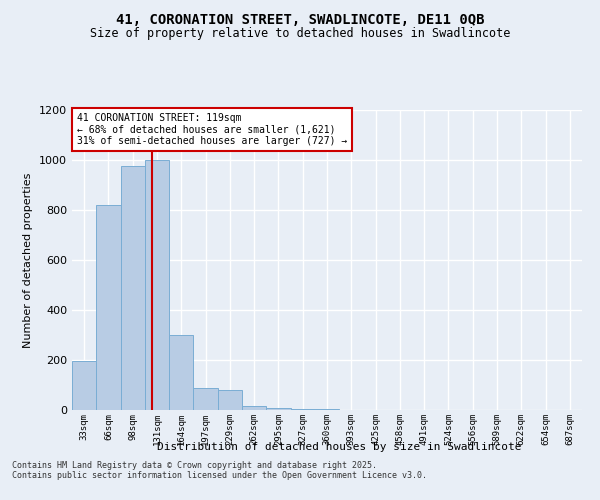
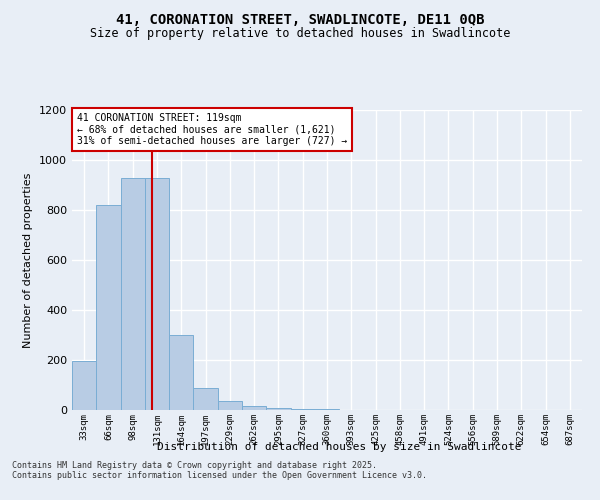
98sqm: 975 -> 930
131sqm: 1000 -> 930
229sqm: 80 -> 35
